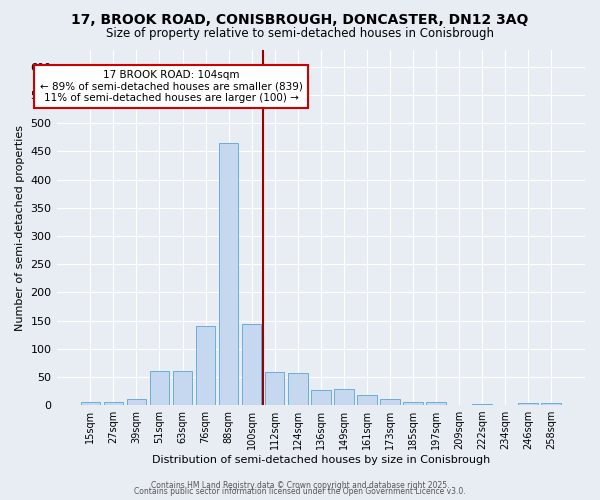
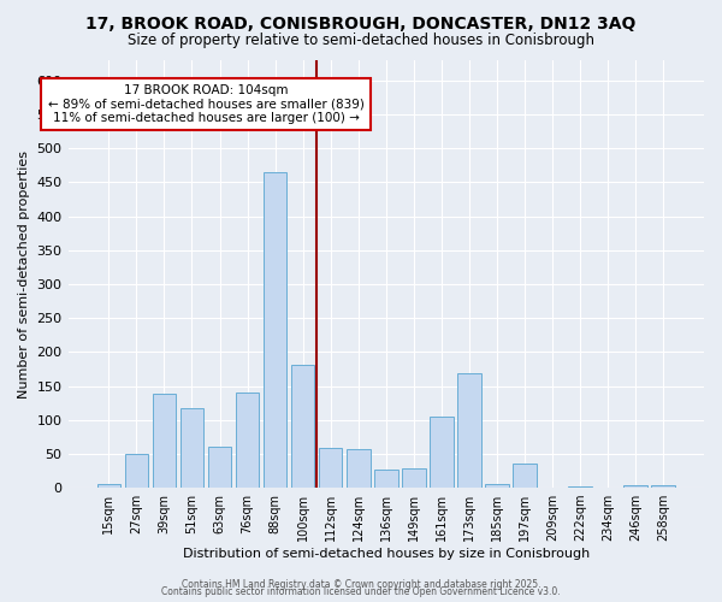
27sqm: 5 -> 50
39sqm: 10 -> 138
51sqm: 60 -> 118
100sqm: 143 -> 182
161sqm: 18 -> 104
173sqm: 10 -> 168
197sqm: 5 -> 36
